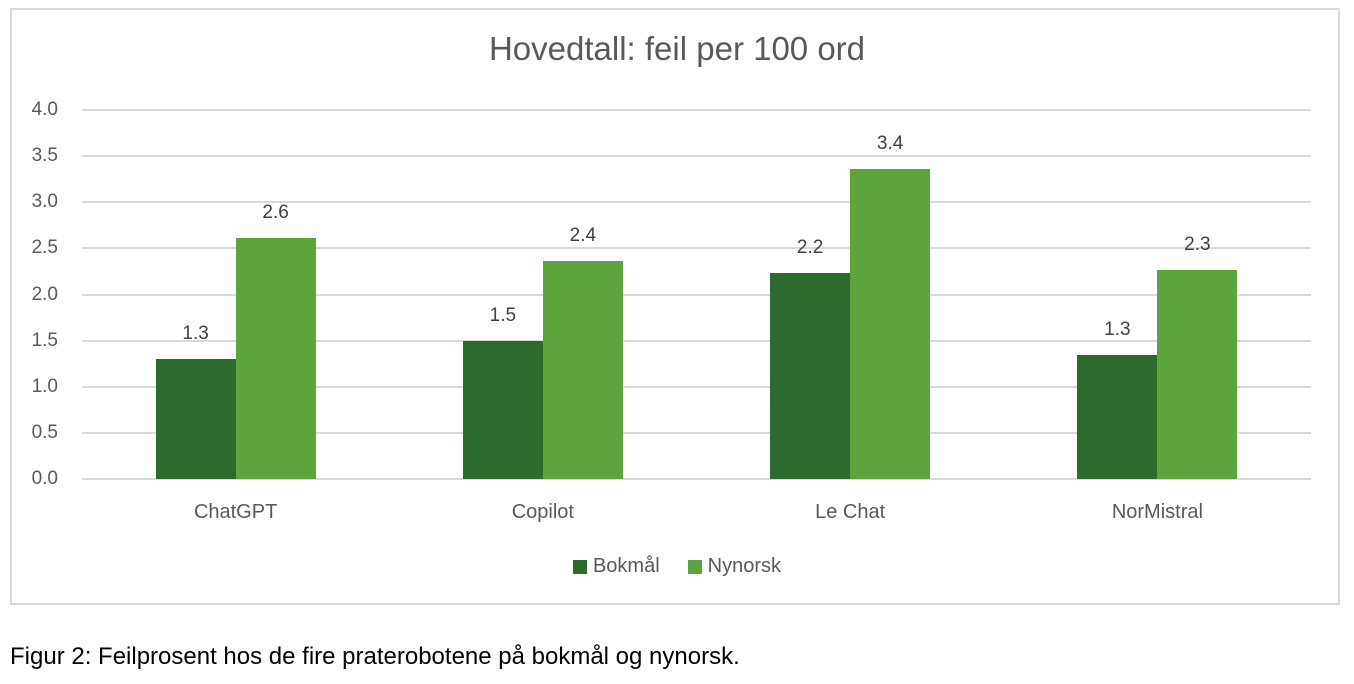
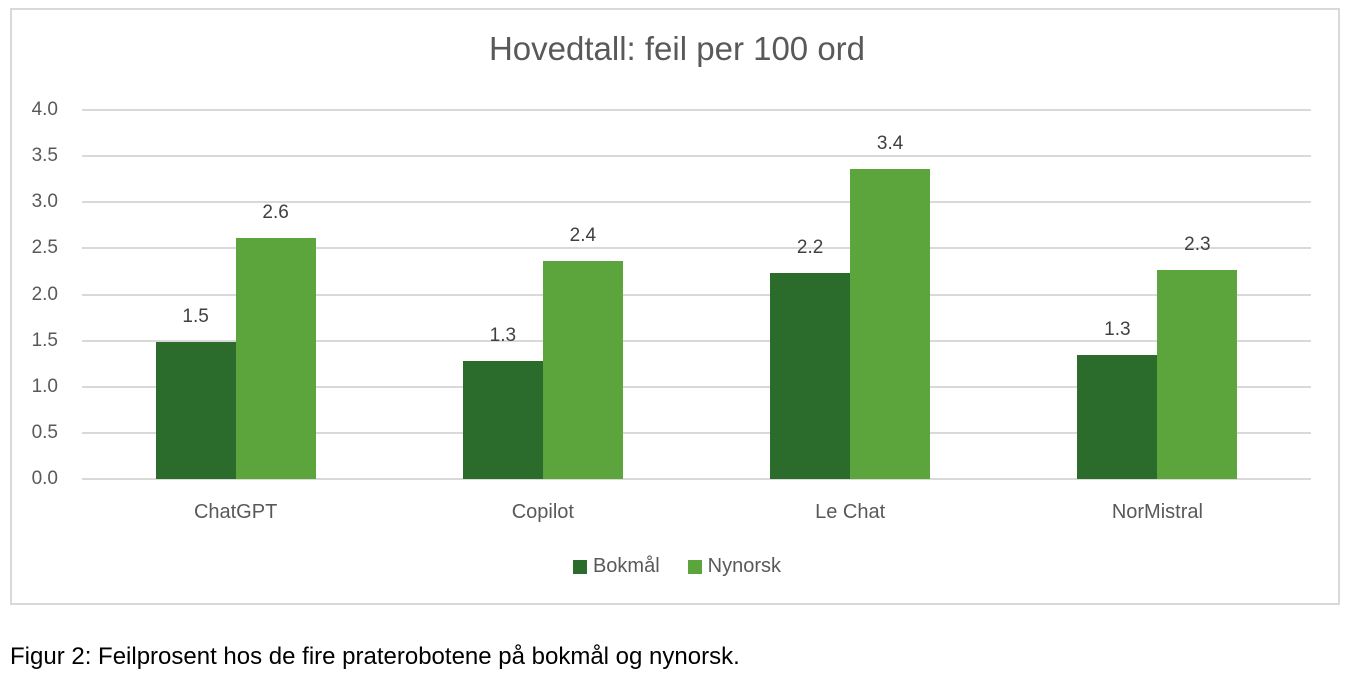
Bokmål/ChatGPT: 1.3 -> 1.5
Bokmål/Copilot: 1.5 -> 1.3
